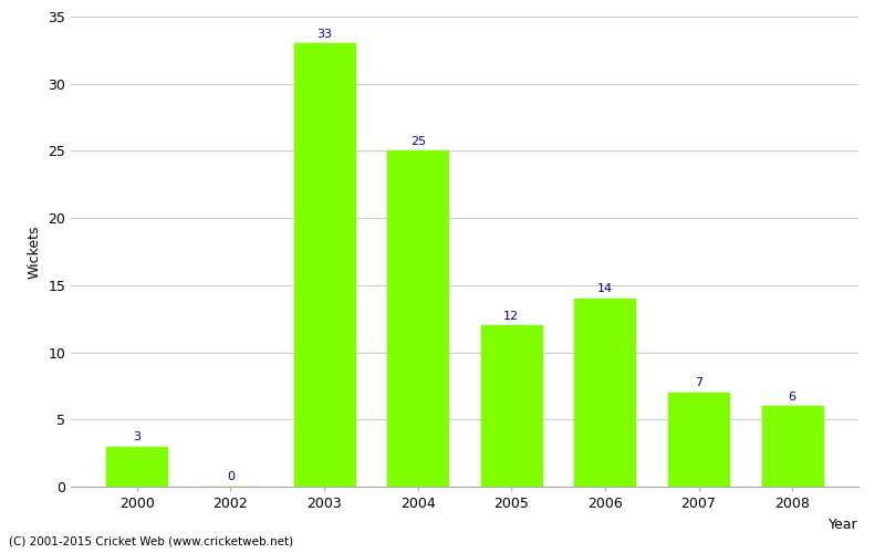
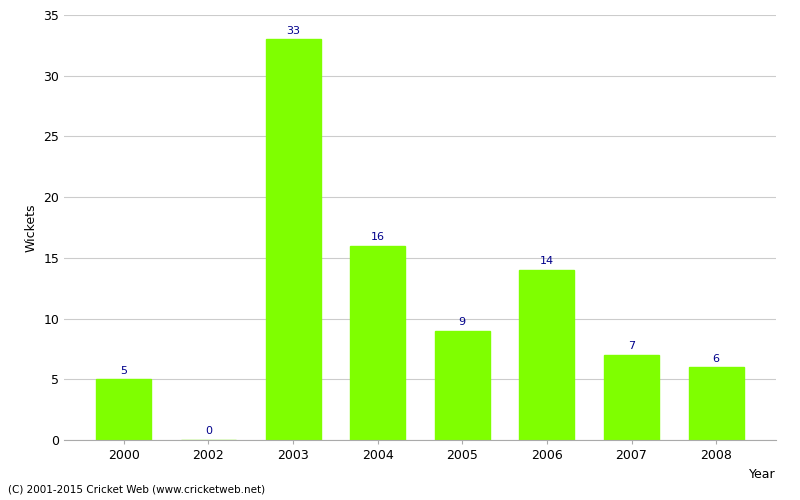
2000: 3 -> 5
2004: 25 -> 16
2005: 12 -> 9
